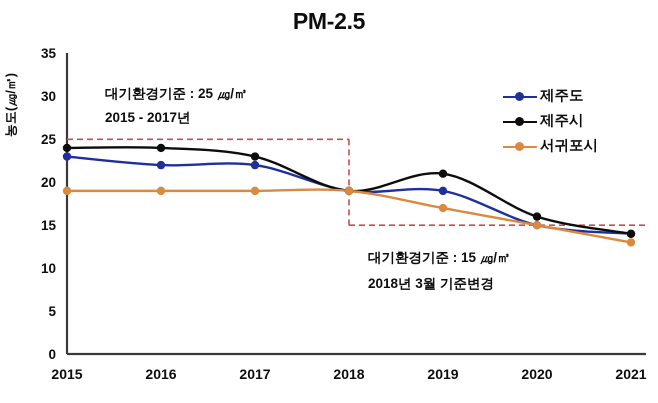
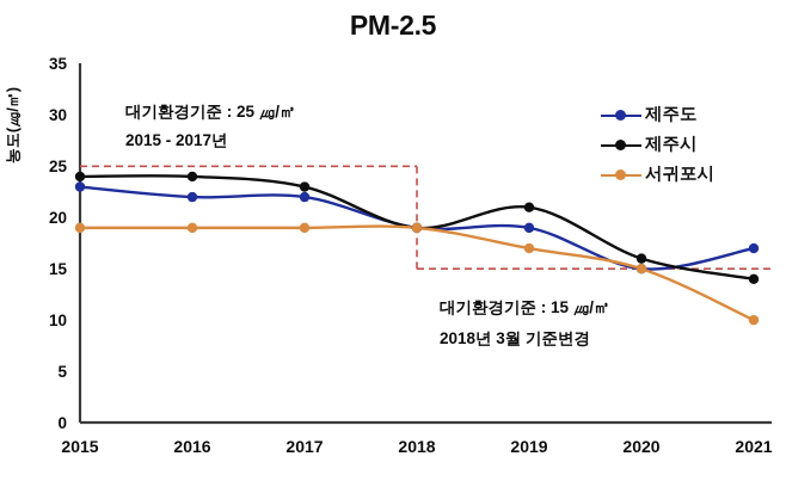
제주도/2021: 14 -> 17
서귀포시/2021: 13 -> 10
